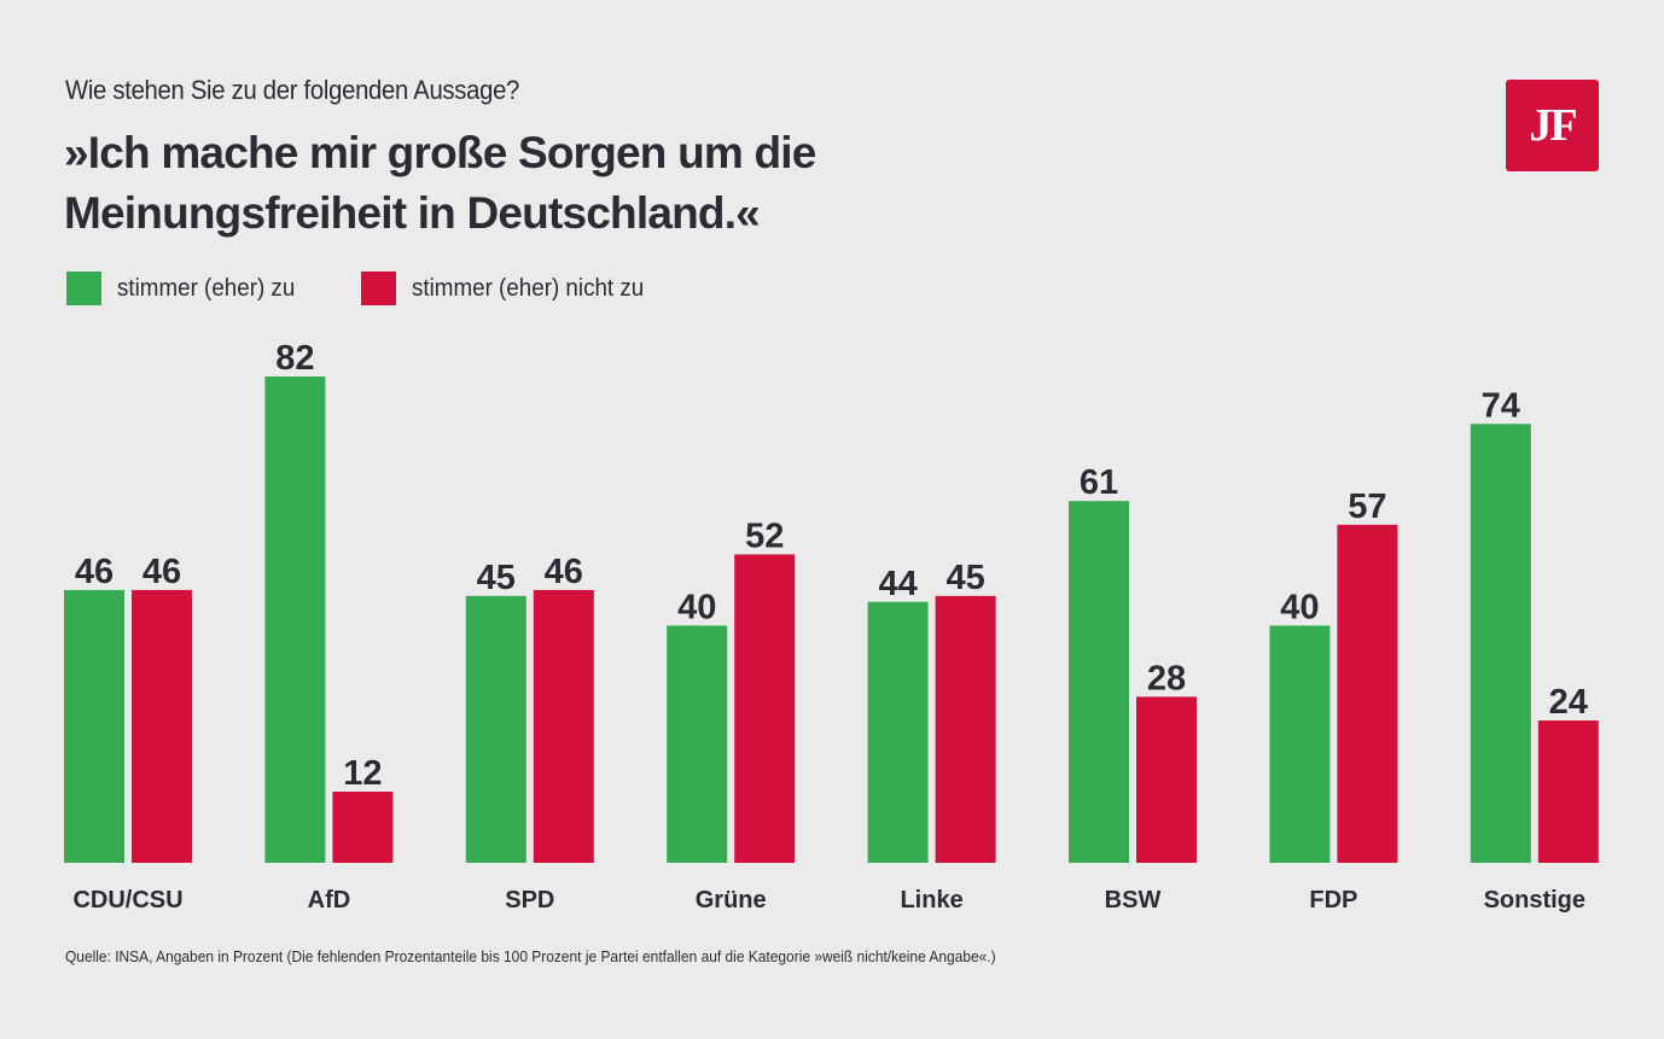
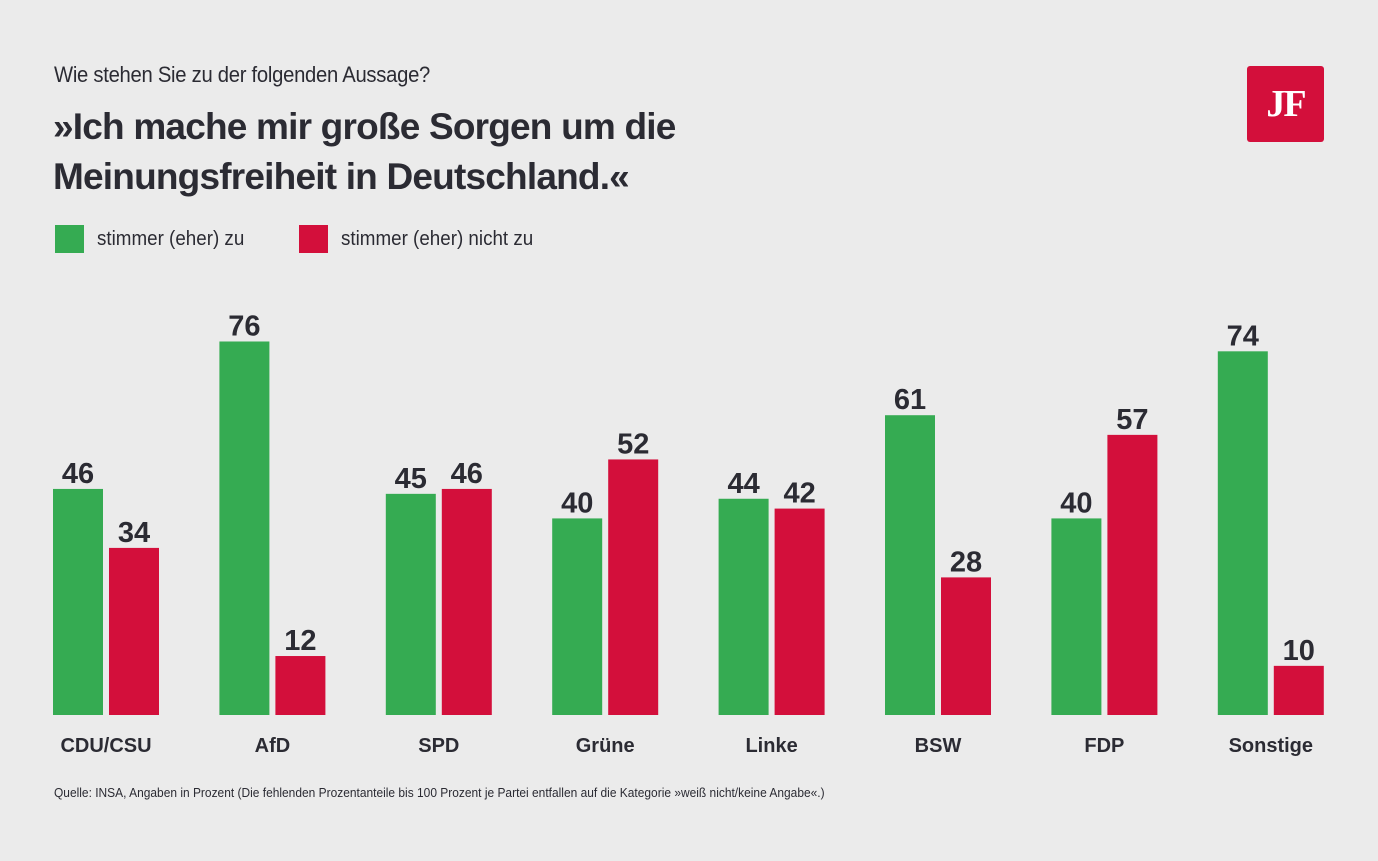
stimmer (eher) nicht zu/CDU/CSU: 46 -> 34
stimmer (eher) zu/AfD: 82 -> 76
stimmer (eher) nicht zu/Linke: 45 -> 42
stimmer (eher) nicht zu/Sonstige: 24 -> 10
